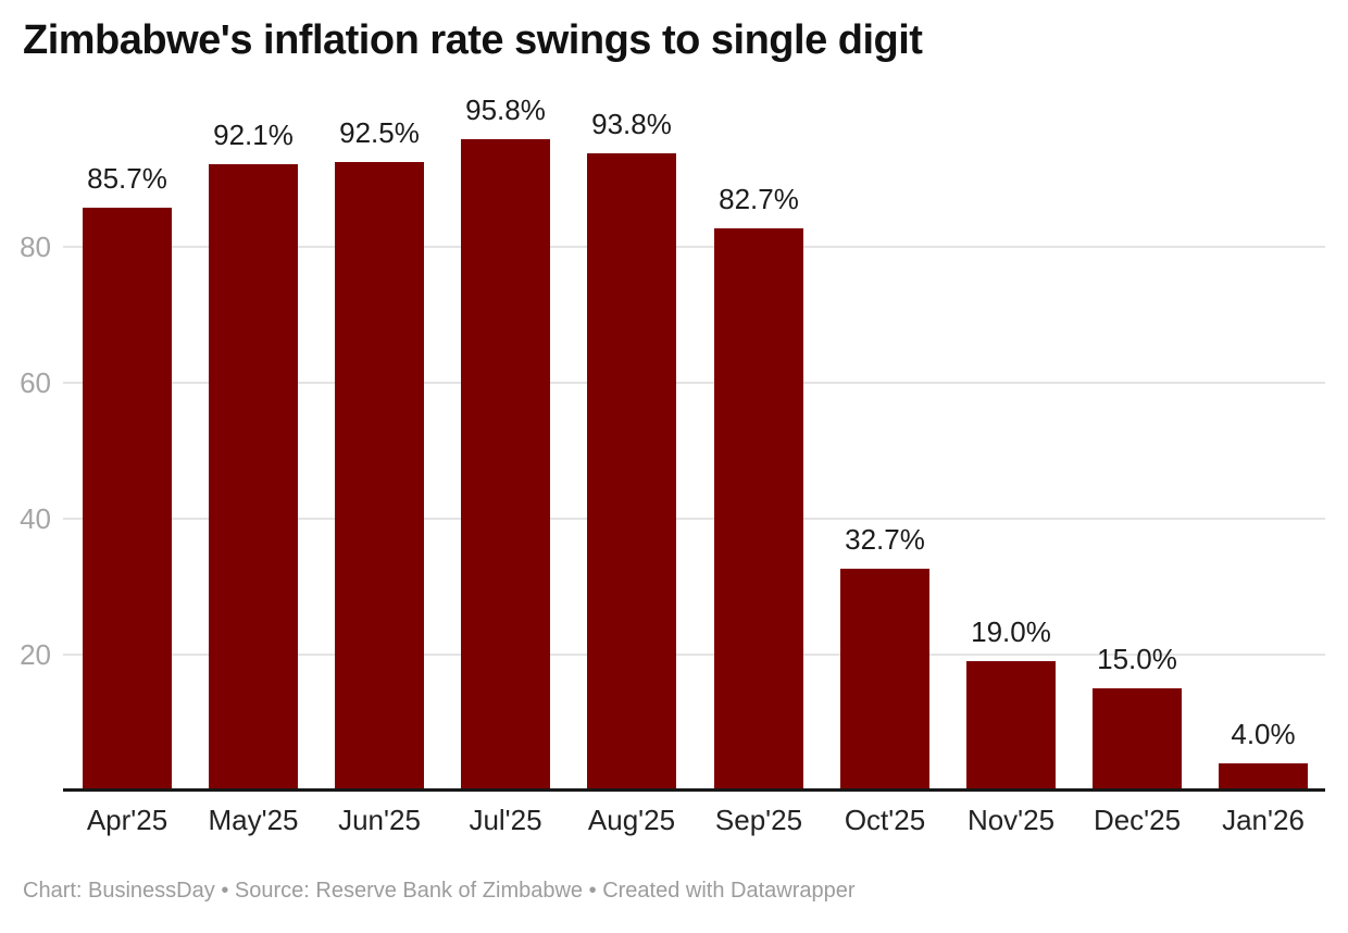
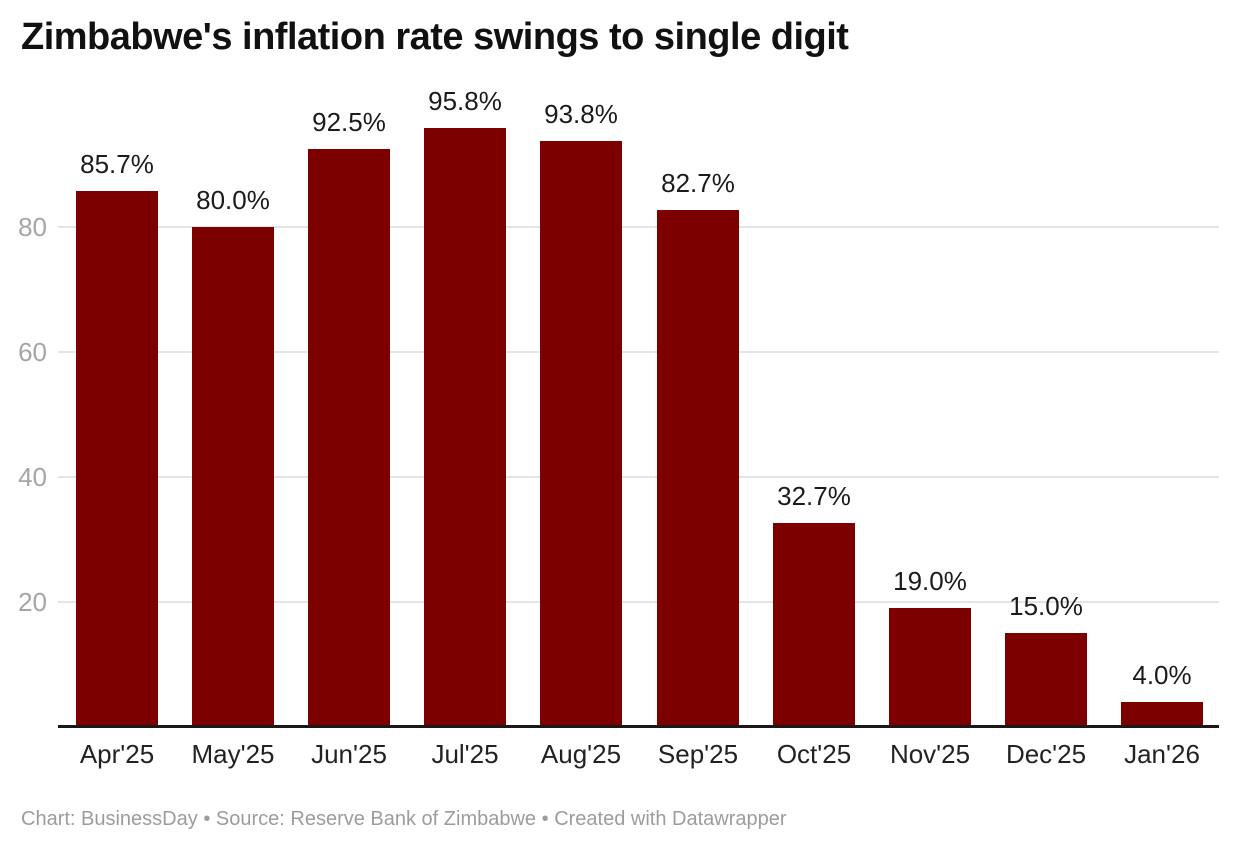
May'25: 92.1% -> 80.0%
